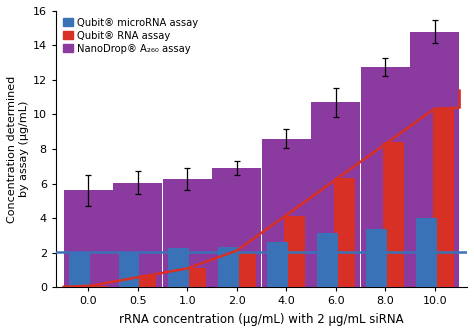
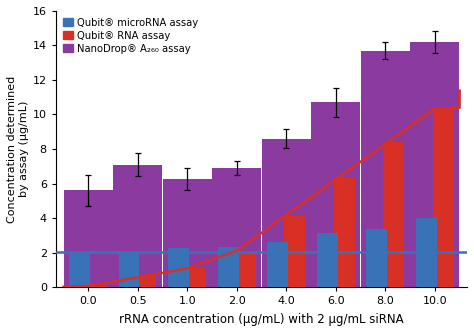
NanoDrop® A₂₆₀ assay/0.5: 6.0 -> 7.1
NanoDrop® A₂₆₀ assay/8.0: 12.8 -> 13.7
NanoDrop® A₂₆₀ assay/10.0: 14.8 -> 14.2
